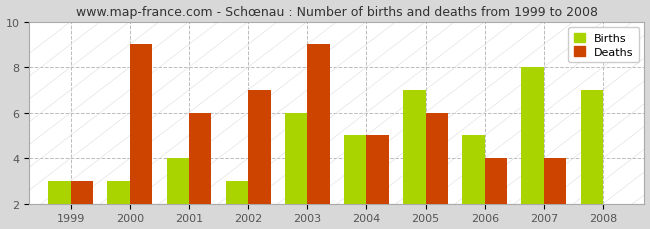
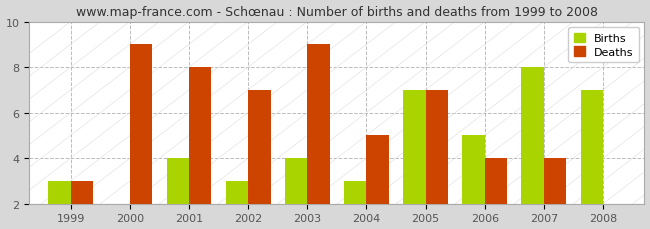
Births/2000: 3 -> 2
Deaths/2001: 6 -> 8
Births/2003: 6 -> 4
Births/2004: 5 -> 3
Deaths/2005: 6 -> 7
